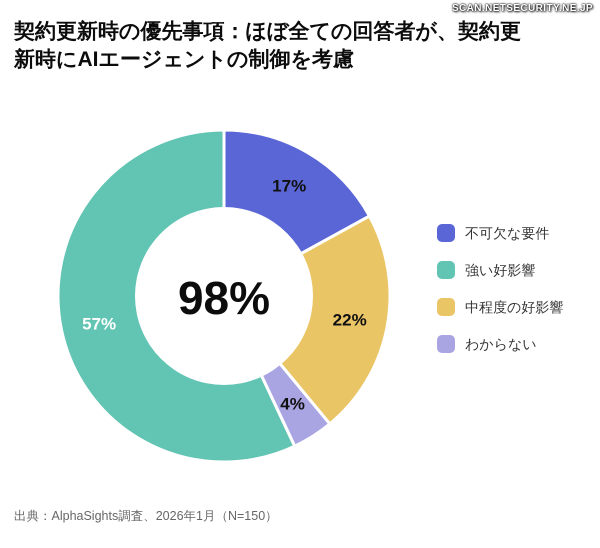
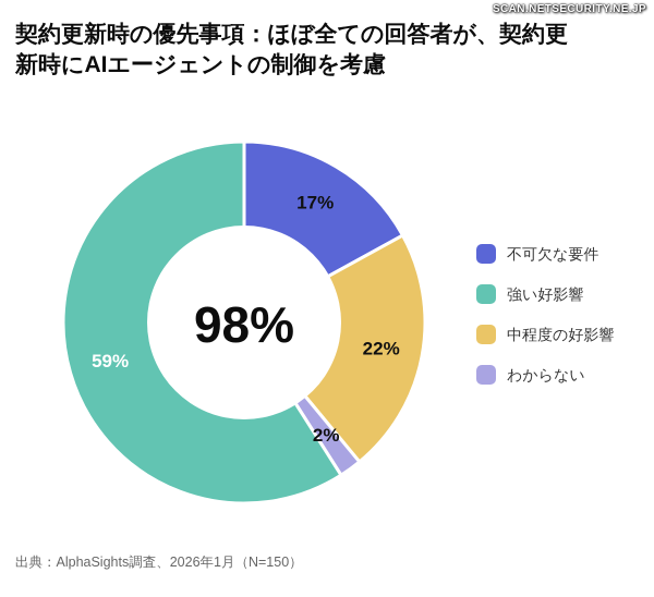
わからない: 4% -> 2%
強い好影響: 57% -> 59%
